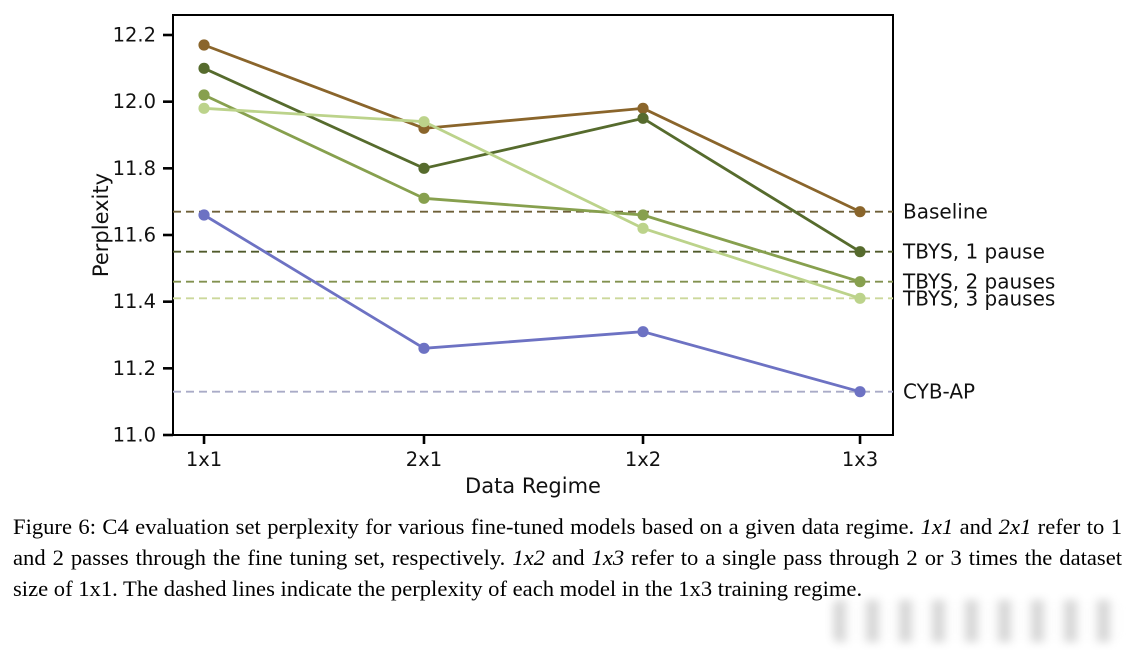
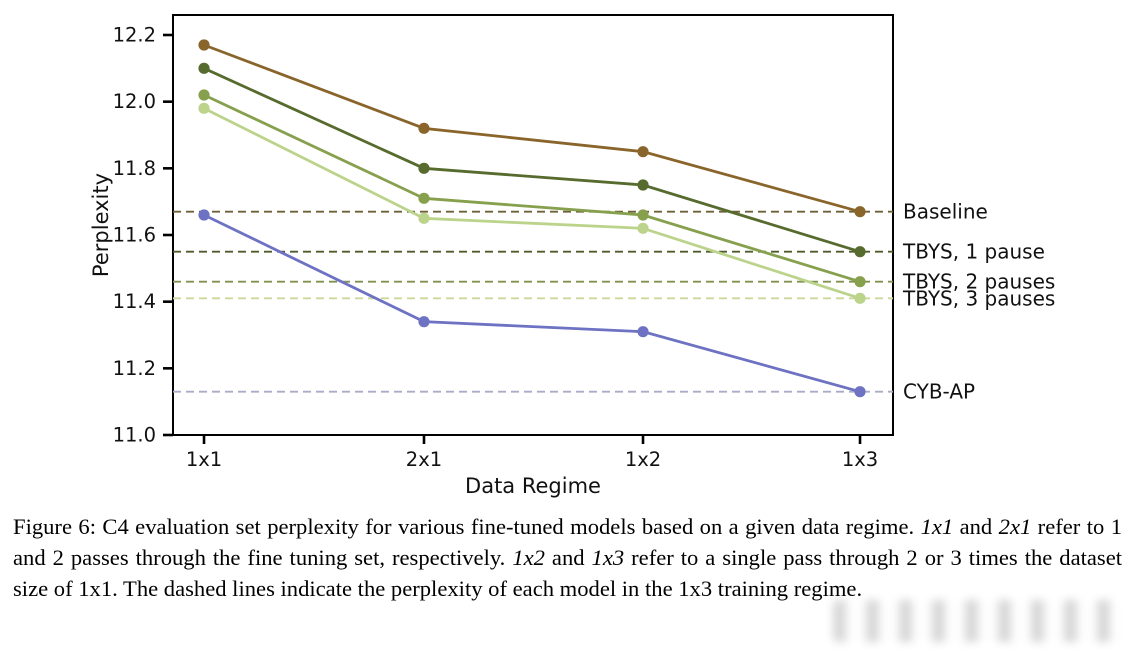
TBYS, 3 pauses/2x1: 11.94 -> 11.65
CYB-AP/2x1: 11.26 -> 11.34
Baseline/1x2: 11.98 -> 11.85
TBYS, 1 pause/1x2: 11.95 -> 11.75
